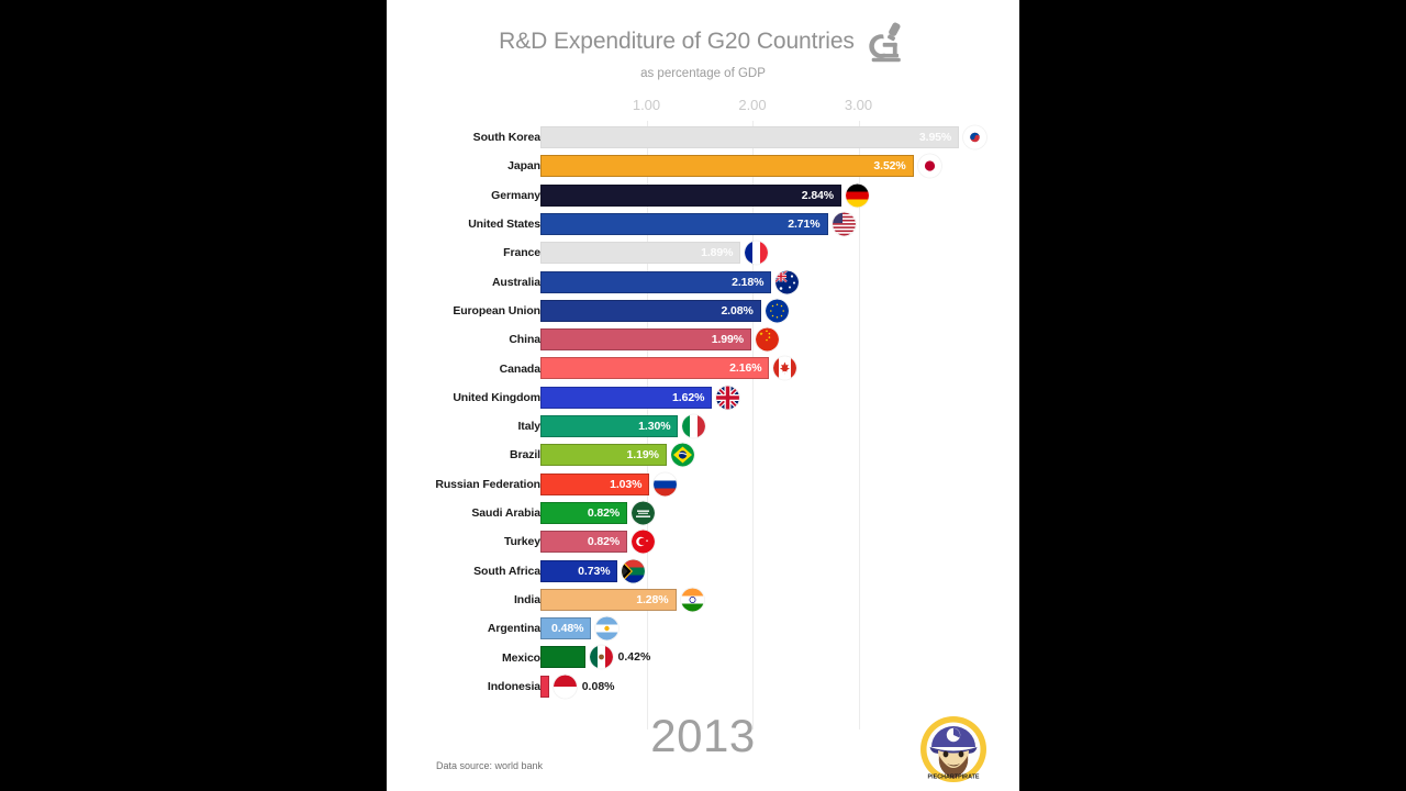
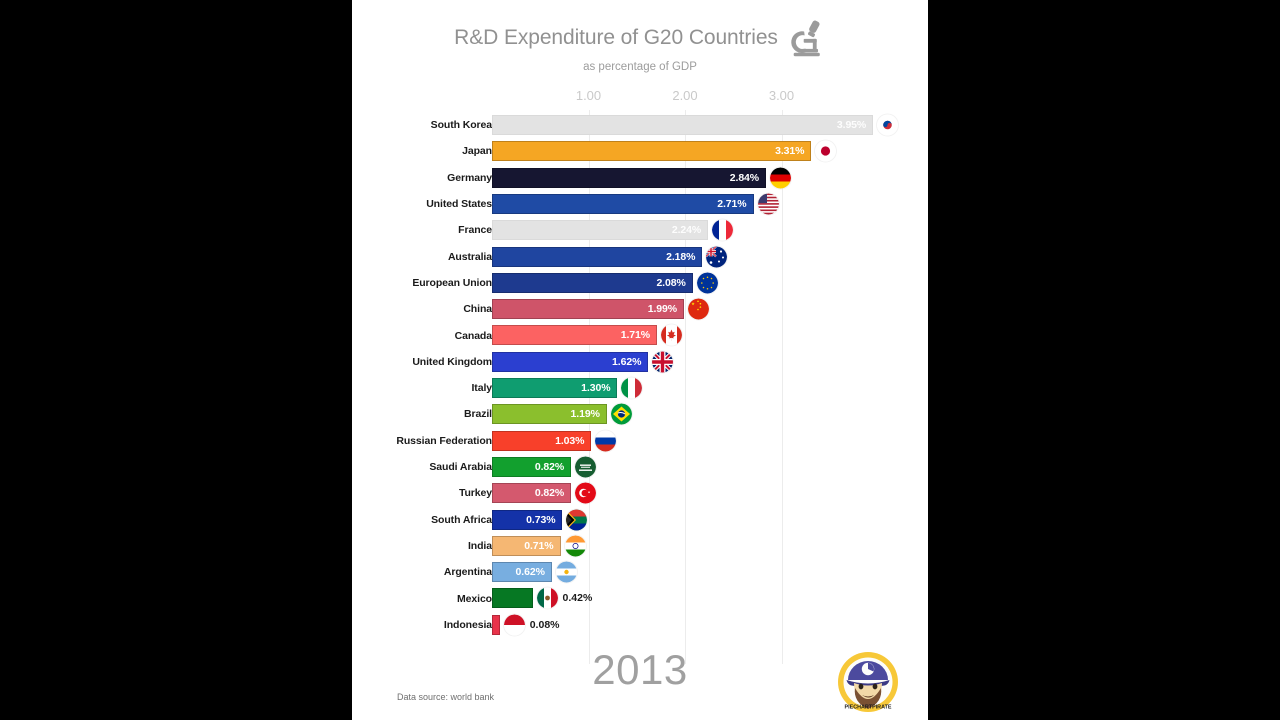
Japan: 3.52% -> 3.31%
France: 1.89% -> 2.24%
Canada: 2.16% -> 1.71%
India: 1.28% -> 0.71%
Argentina: 0.48% -> 0.62%
